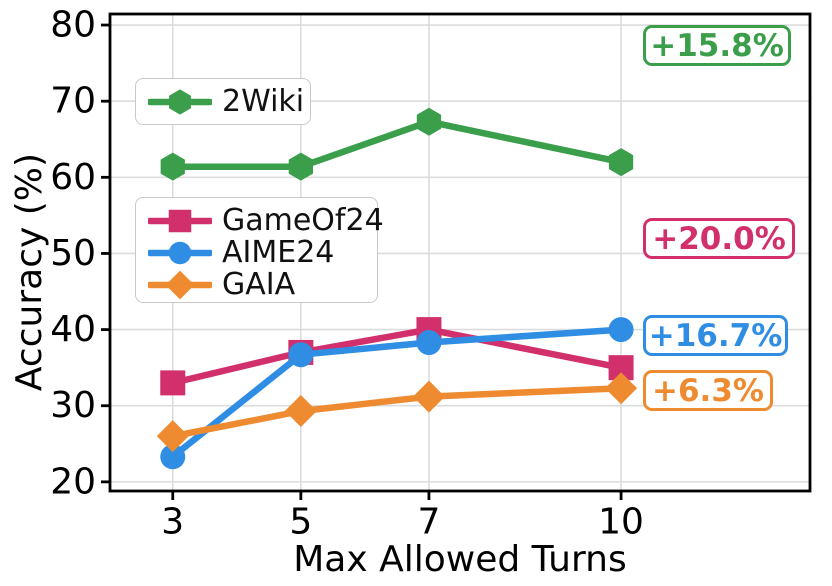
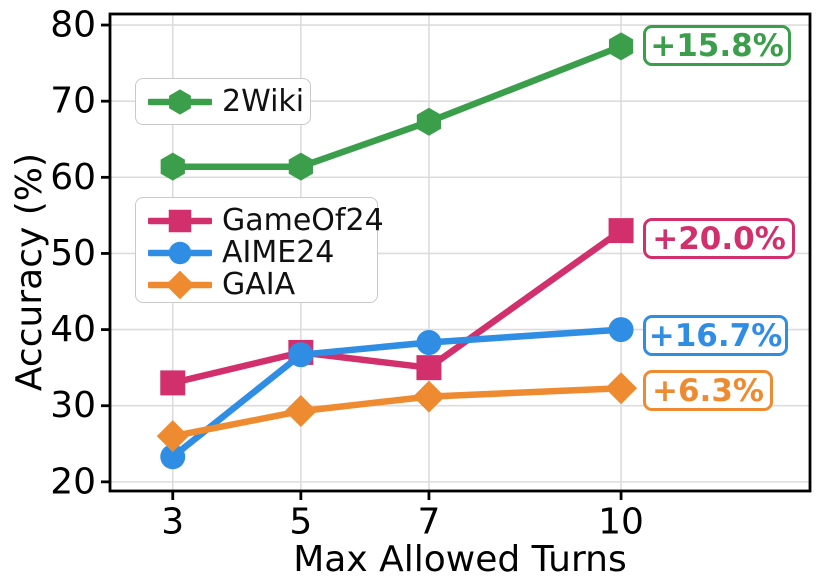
GameOf24/7: 40 -> 35
2Wiki/10: 62 -> 77
GameOf24/10: 35 -> 53
